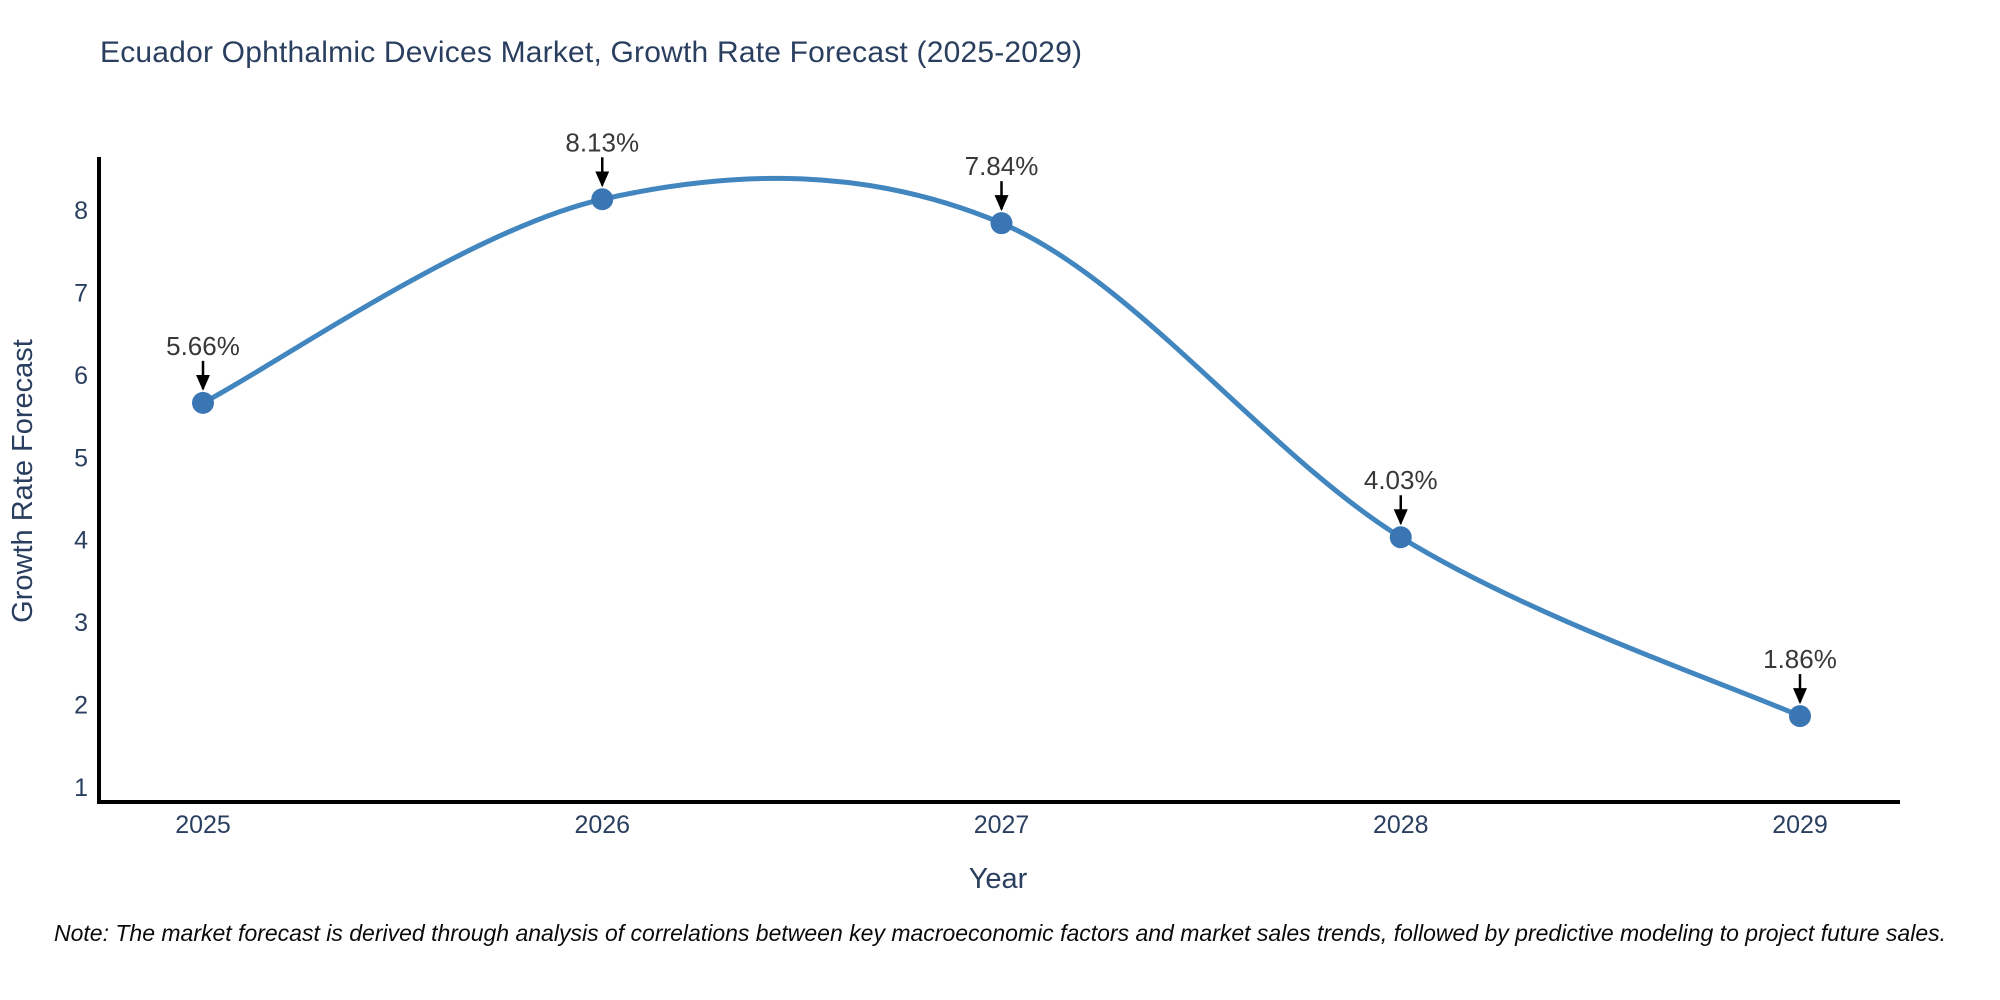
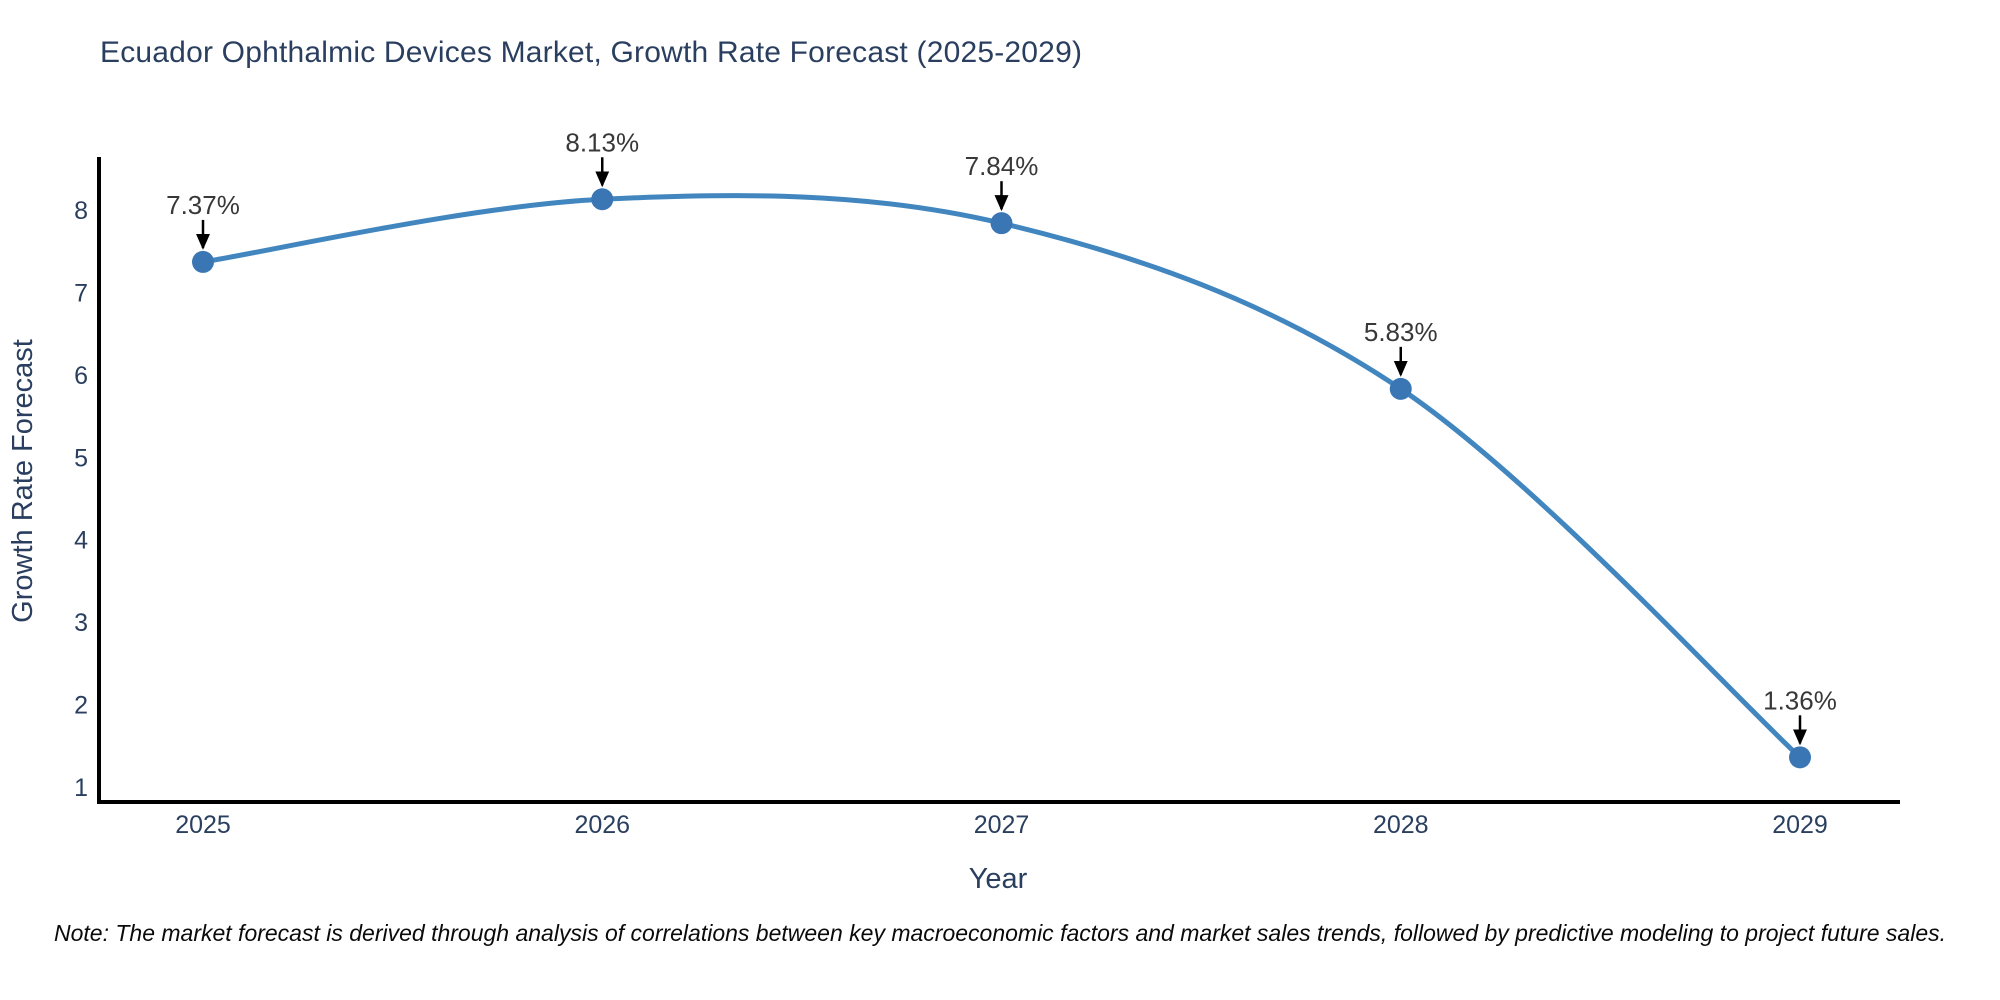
2025: 5.66% -> 7.37%
2028: 4.03% -> 5.83%
2029: 1.86% -> 1.36%
